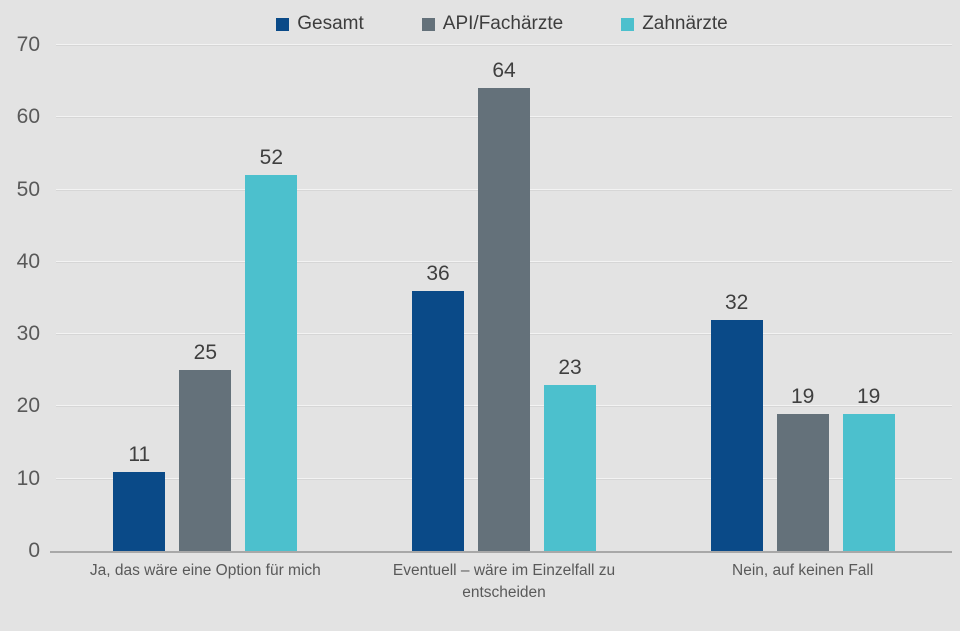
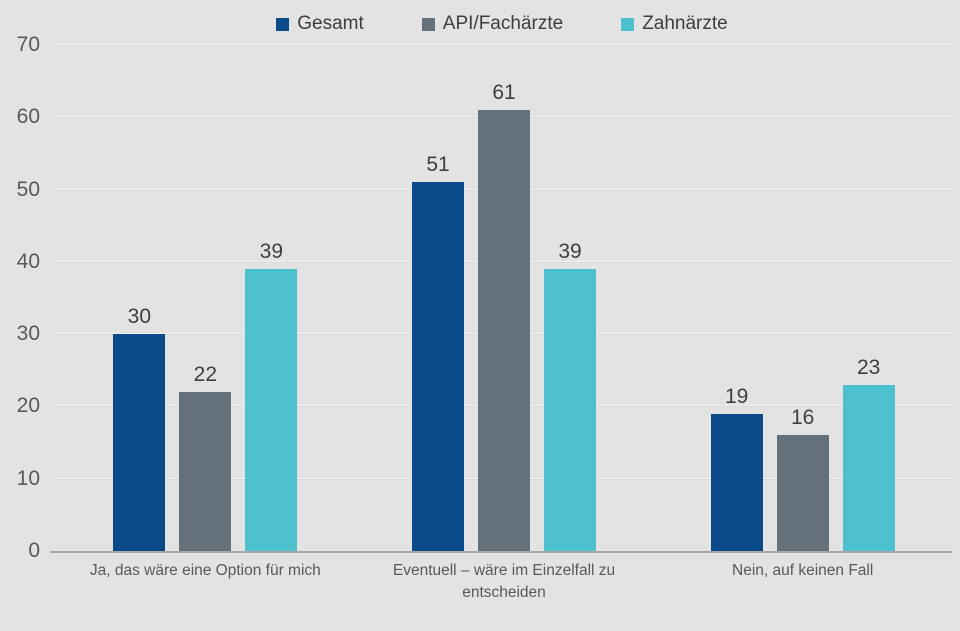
Gesamt/Ja, das wäre eine Option für mich: 11 -> 30
API/Fachärzte/Ja, das wäre eine Option für mich: 25 -> 22
Zahnärzte/Ja, das wäre eine Option für mich: 52 -> 39
Gesamt/Eventuell – wäre im Einzelfall zu entscheiden: 36 -> 51
API/Fachärzte/Eventuell – wäre im Einzelfall zu entscheiden: 64 -> 61
Zahnärzte/Eventuell – wäre im Einzelfall zu entscheiden: 23 -> 39
Gesamt/Nein, auf keinen Fall: 32 -> 19
API/Fachärzte/Nein, auf keinen Fall: 19 -> 16
Zahnärzte/Nein, auf keinen Fall: 19 -> 23
